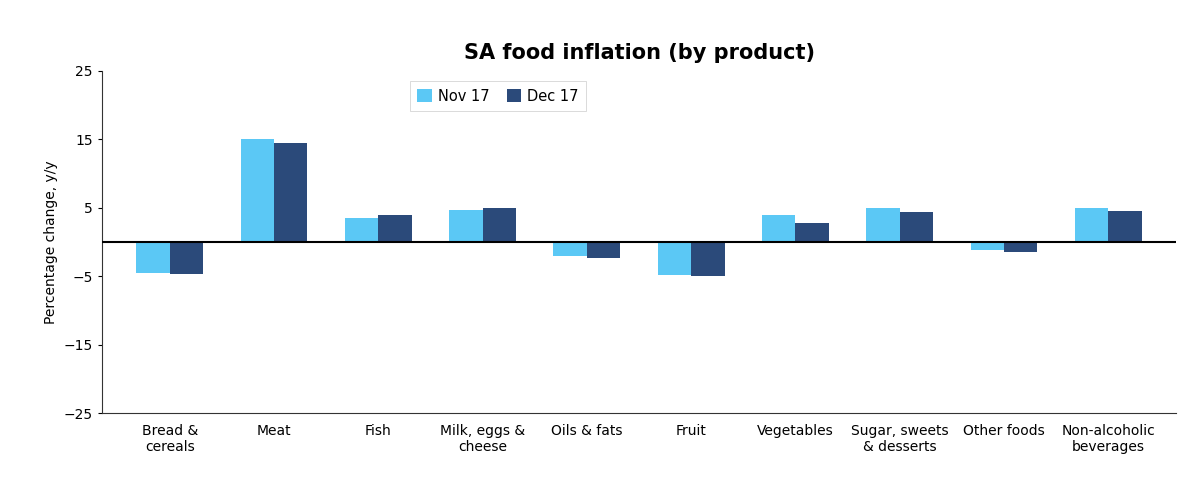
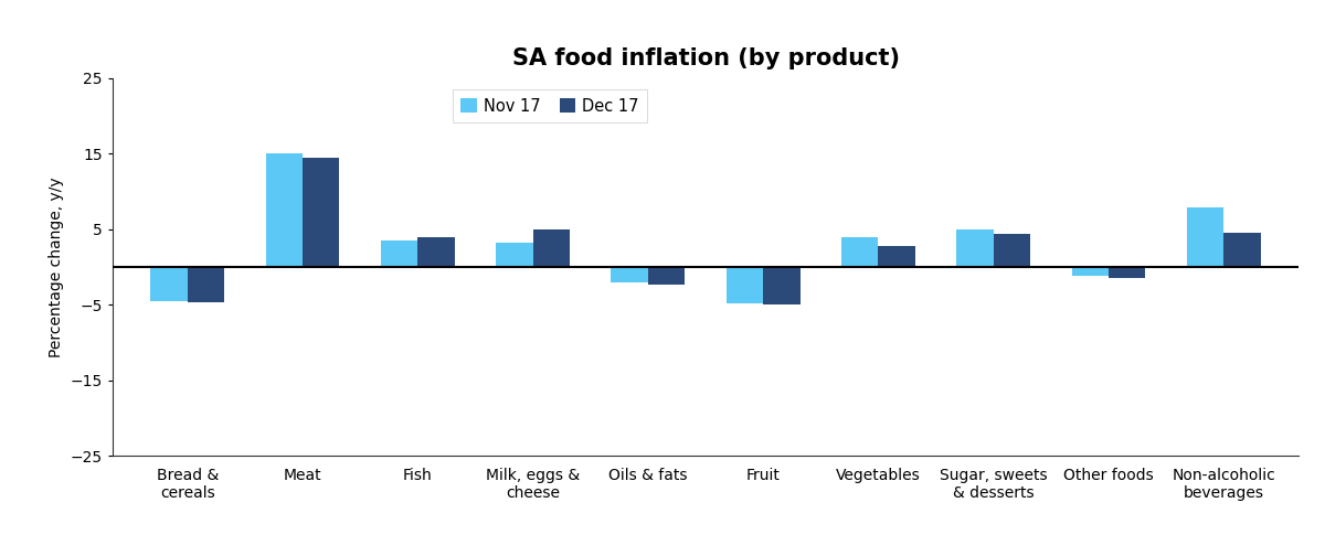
Nov 17/Milk, eggs & cheese: 4.7 -> 3.2
Nov 17/Non-alcoholic beverages: 5.0 -> 7.8
